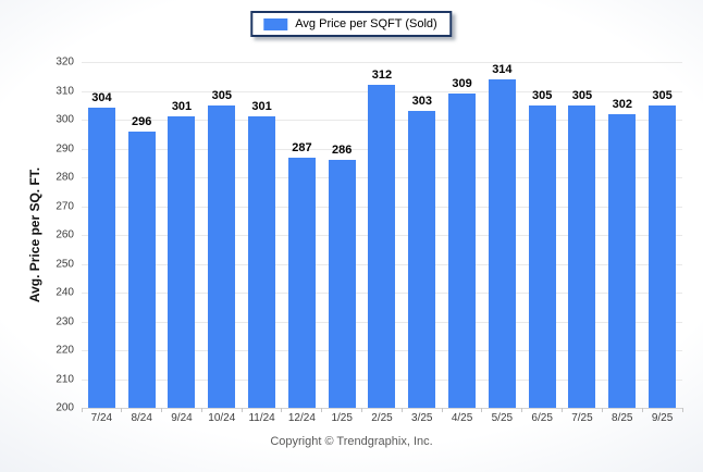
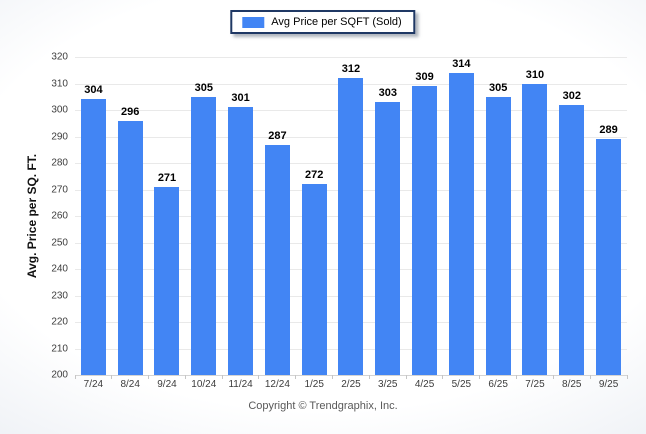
9/24: 301 -> 271
1/25: 286 -> 272
7/25: 305 -> 310
9/25: 305 -> 289
